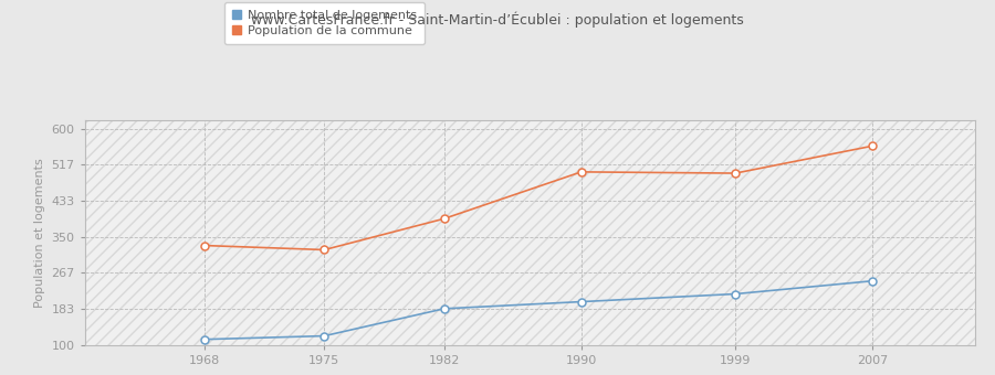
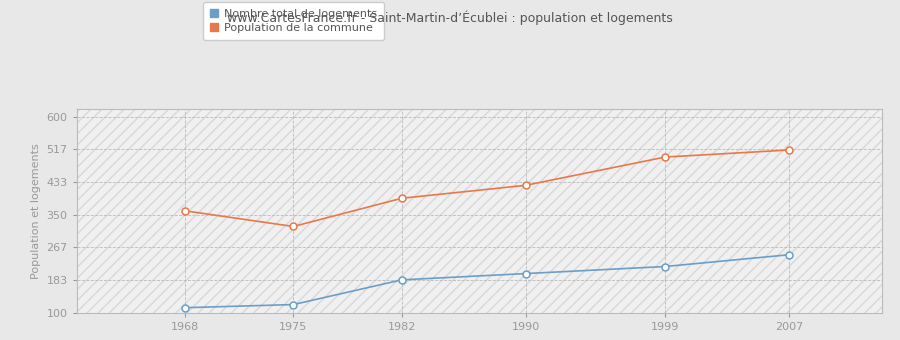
Population de la commune/1968: 330 -> 360
Population de la commune/1990: 500 -> 425
Population de la commune/2007: 560 -> 515
